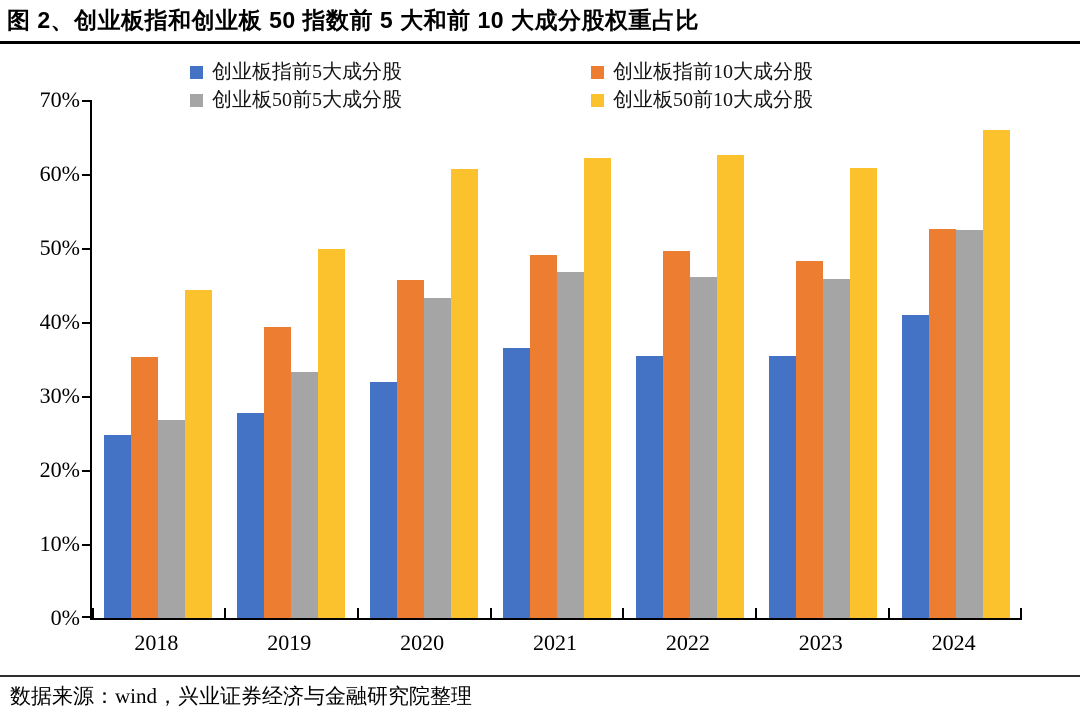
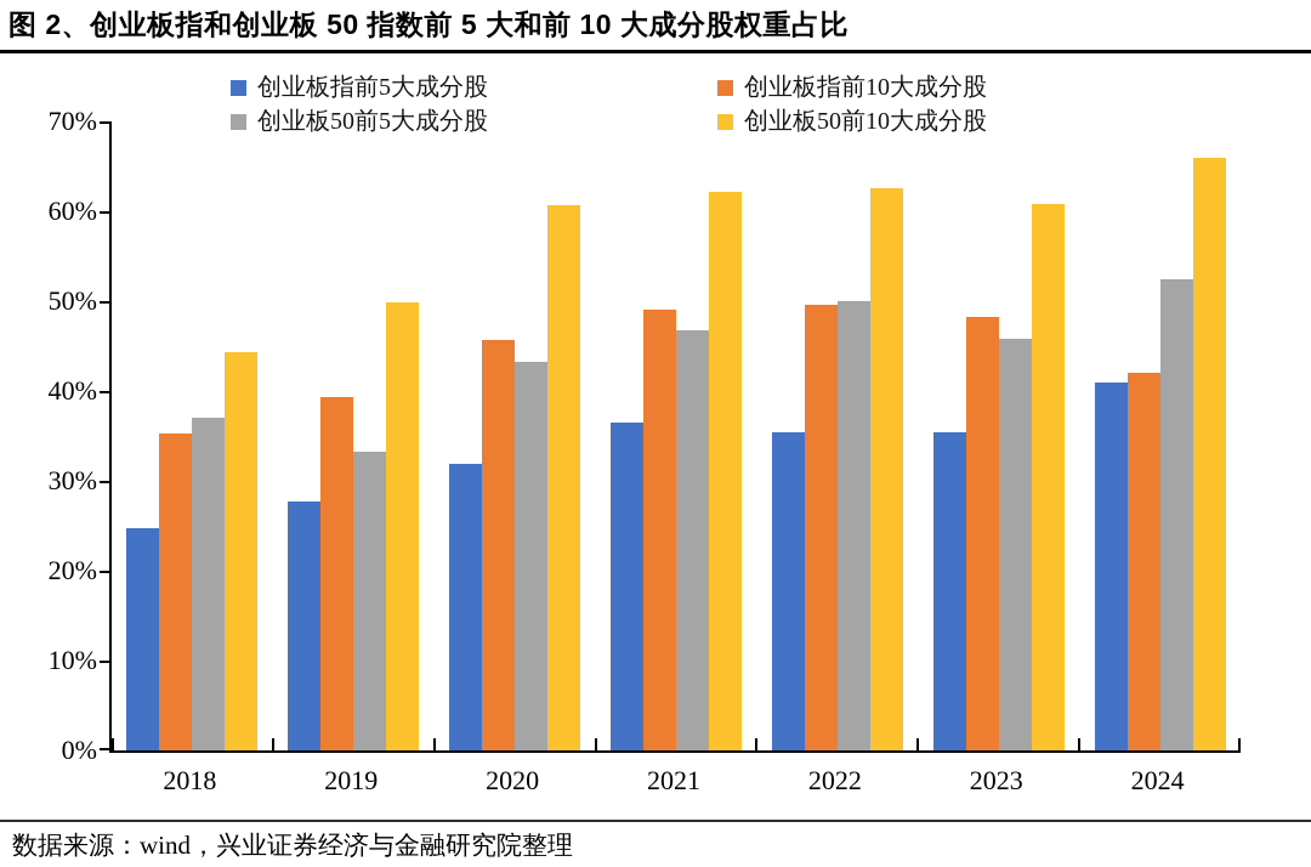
创业板50前5大成分股/2018: 27% -> 37%
创业板50前5大成分股/2022: 46% -> 50%
创业板指前10大成分股/2024: 53% -> 42%
